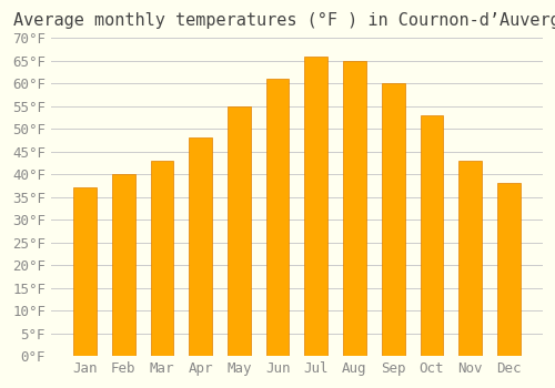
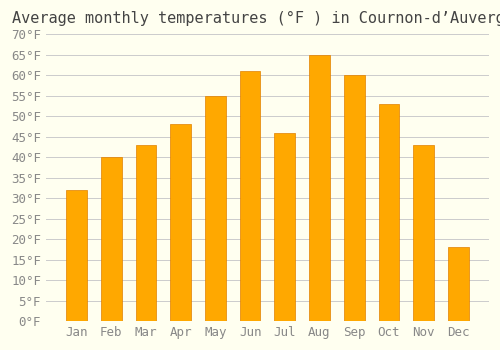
Jan: 37°F -> 32°F
Jul: 66°F -> 46°F
Dec: 38°F -> 18°F
